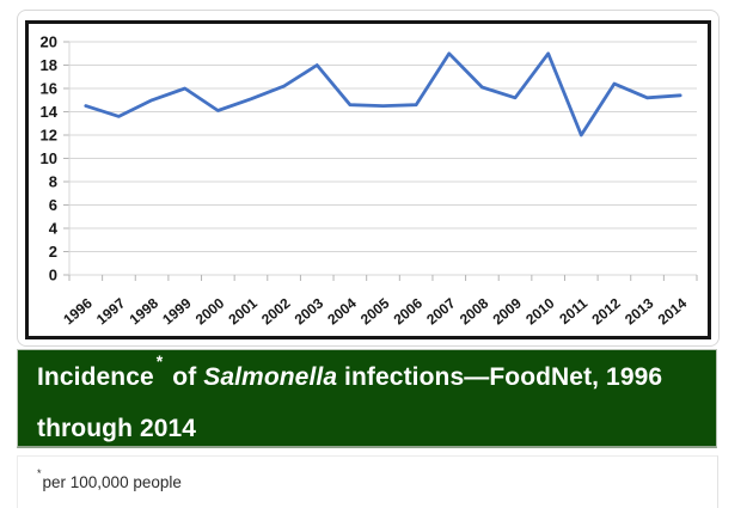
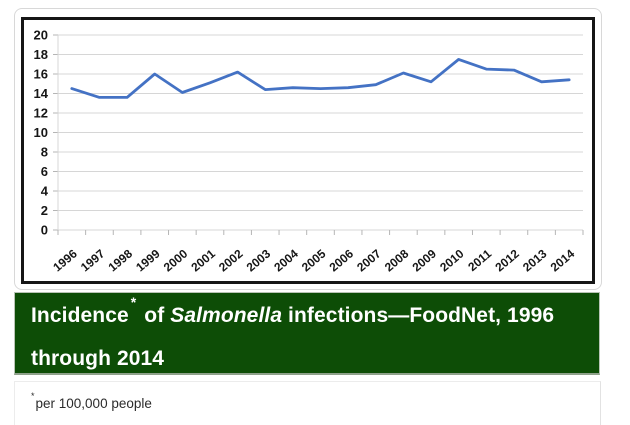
1998: 15 -> 14
2003: 18 -> 14
2007: 19 -> 15
2010: 19 -> 18
2011: 12 -> 16
